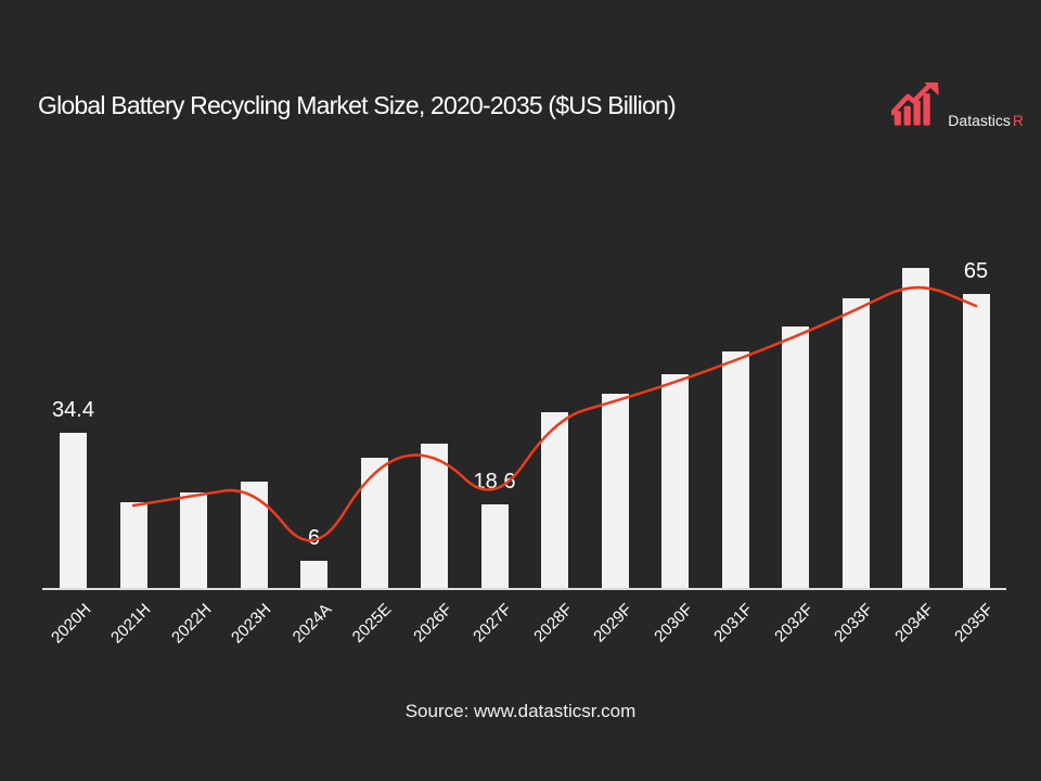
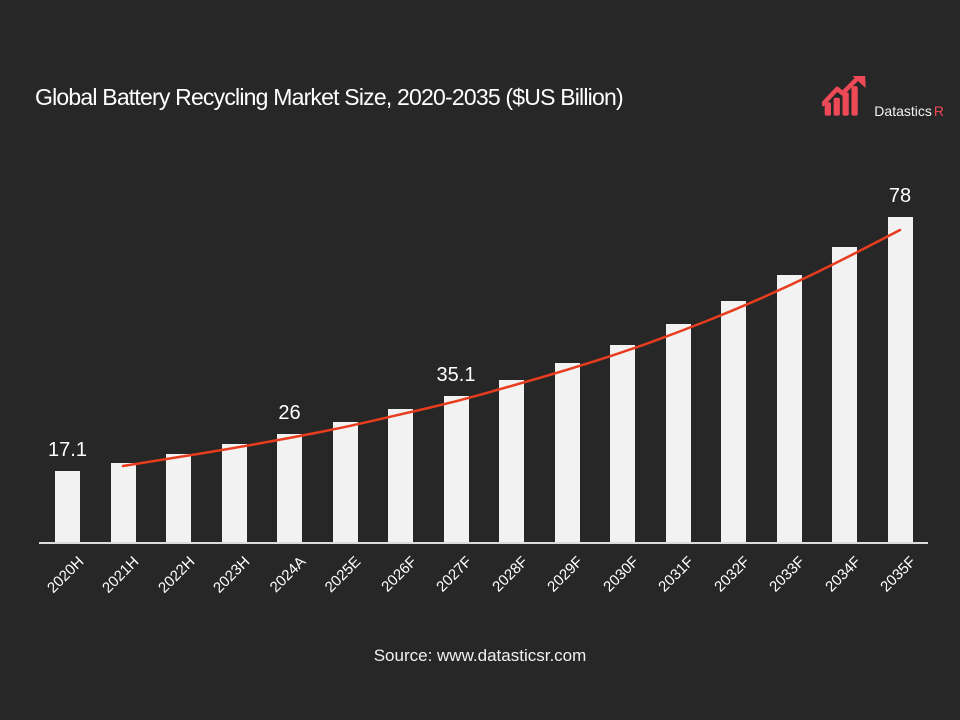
2020H: 34.4 -> 17.1
2024A: 6 -> 26
2027F: 18.6 -> 35.1
2035F: 65 -> 78
